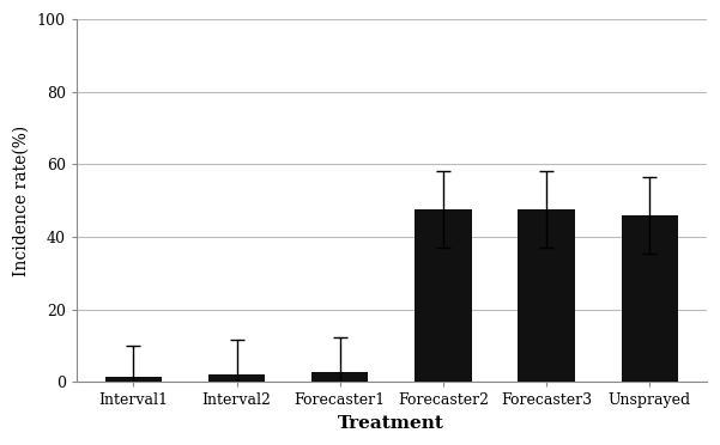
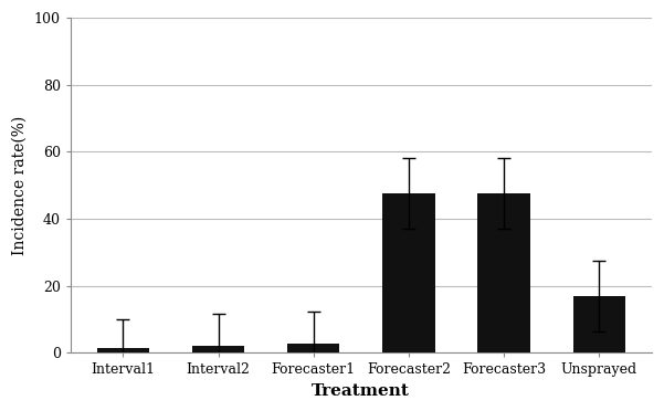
Unsprayed: 46.0 -> 17.0
